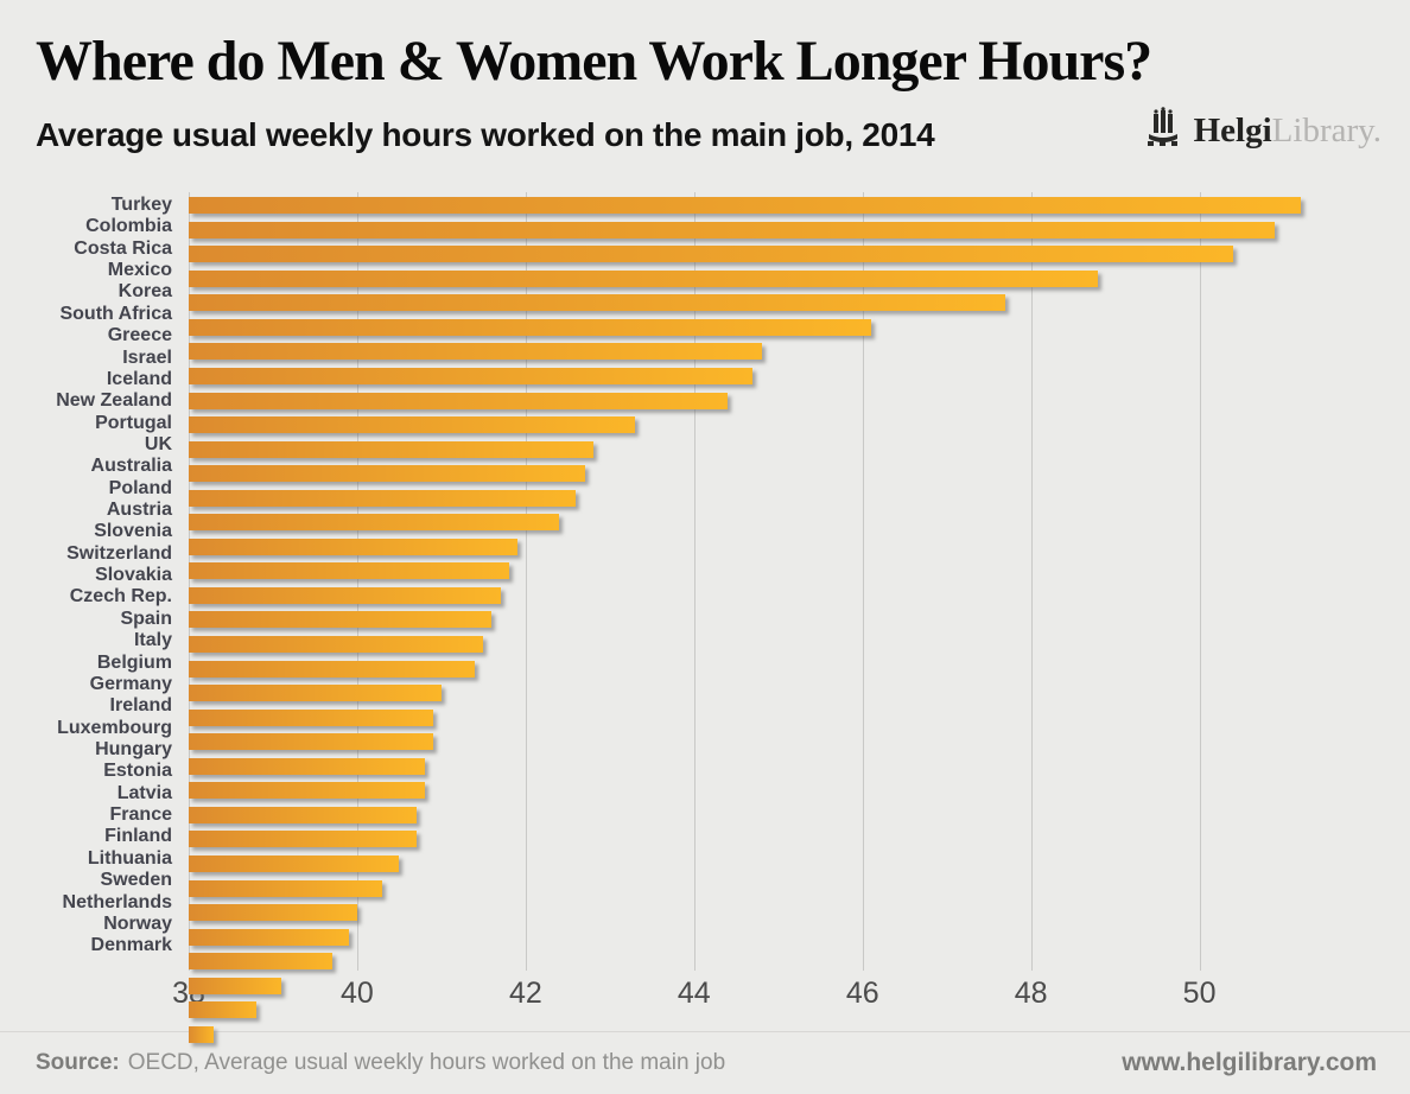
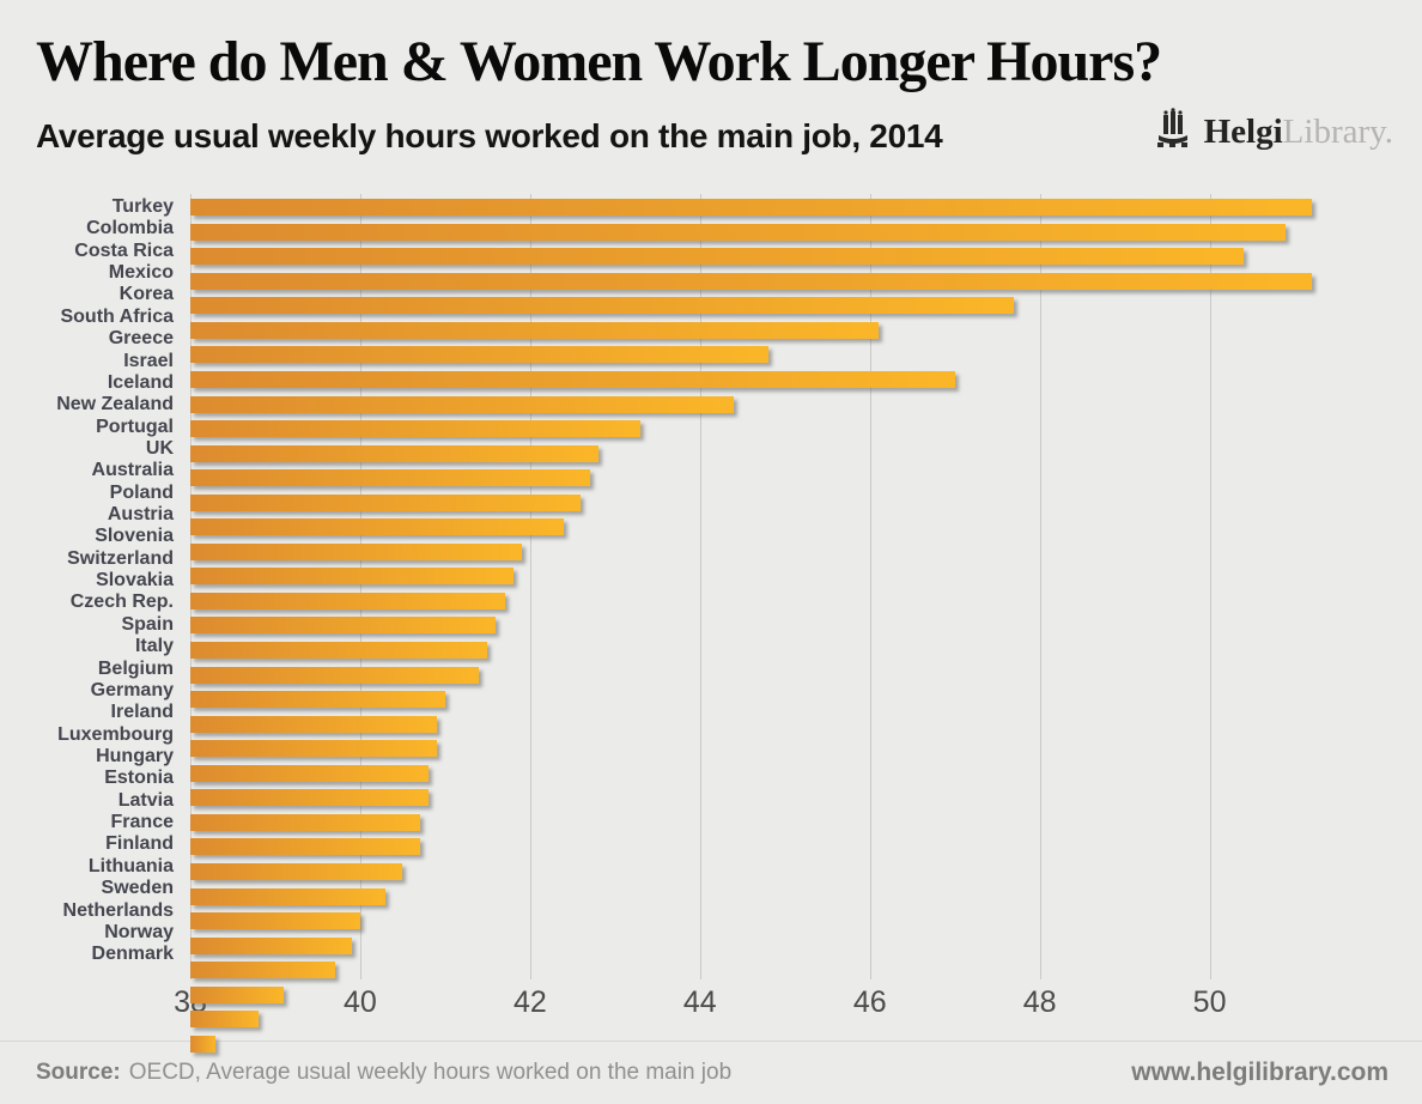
Mexico: 48.8 -> 51.2
Israel: 44.7 -> 47.0
